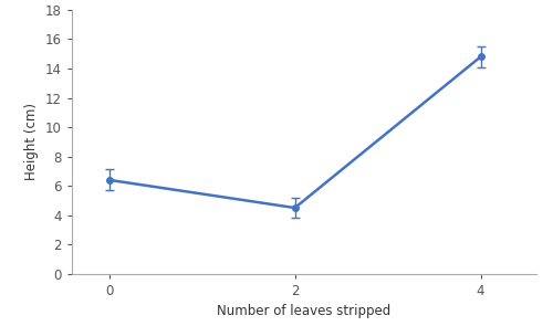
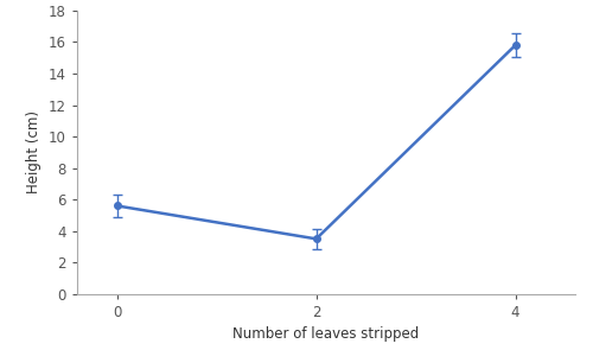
0: 6.4 -> 5.6
2: 4.5 -> 3.5
4: 14.8 -> 15.8
